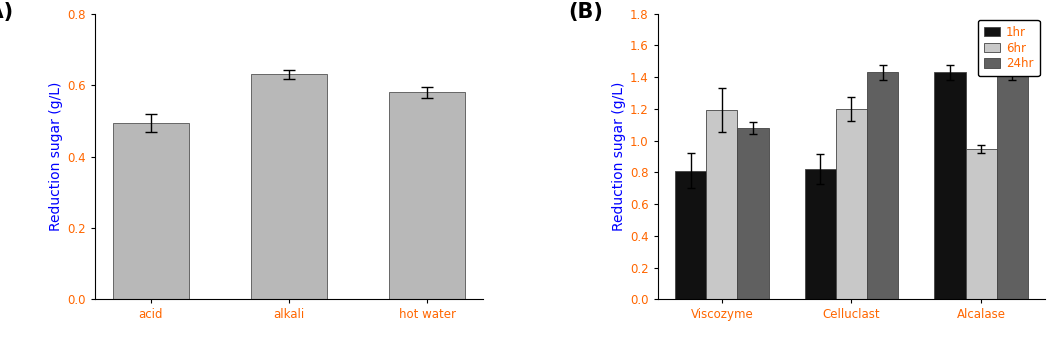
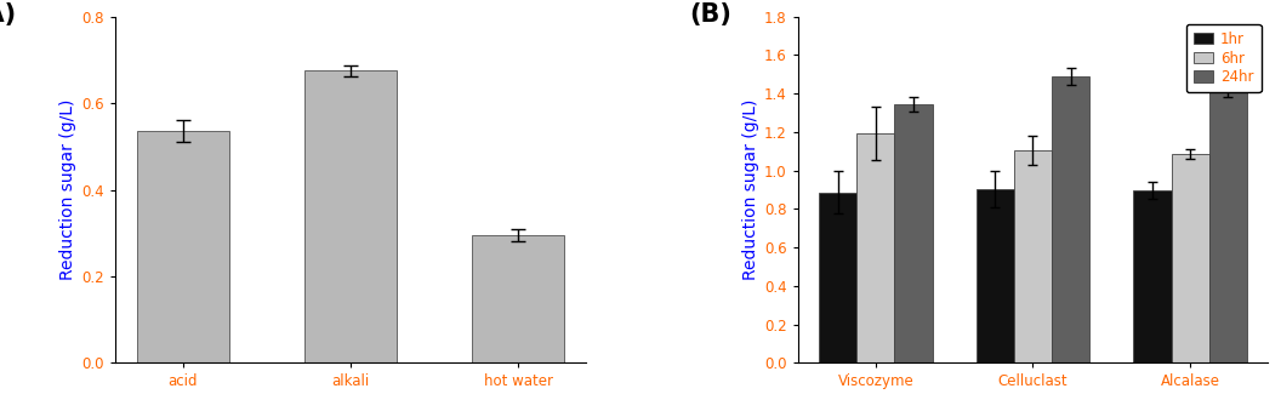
acid: 0.495 -> 0.535
alkali: 0.630 -> 0.675
hot water: 0.580 -> 0.295
1hr/Viscozyme: 0.81 -> 0.89
24hr/Viscozyme: 1.08 -> 1.34
1hr/Celluclast: 0.82 -> 0.91
6hr/Celluclast: 1.20 -> 1.10
24hr/Celluclast: 1.43 -> 1.49
1hr/Alcalase: 1.43 -> 0.90
6hr/Alcalase: 0.95 -> 1.08
